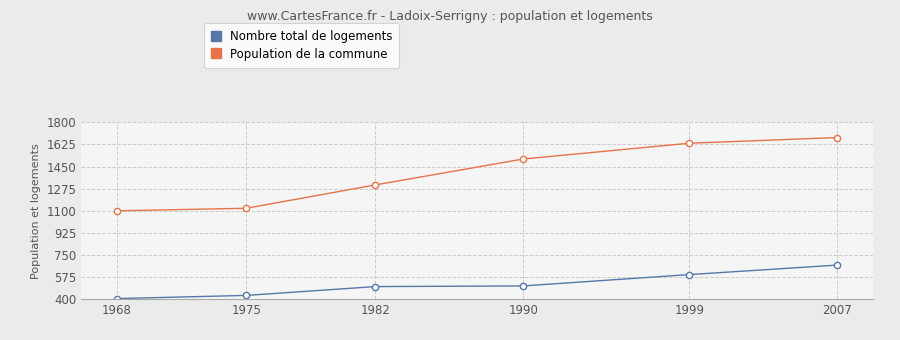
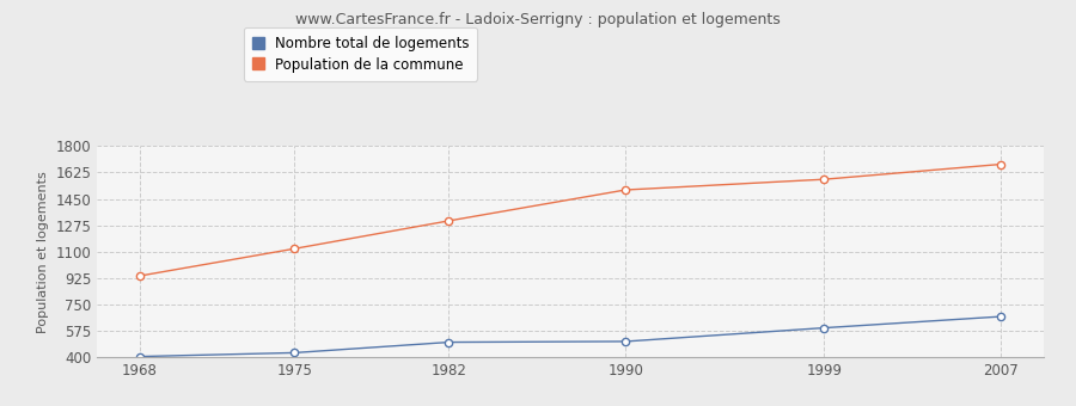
Population de la commune/1968: 1100 -> 940
Population de la commune/1999: 1640 -> 1580
